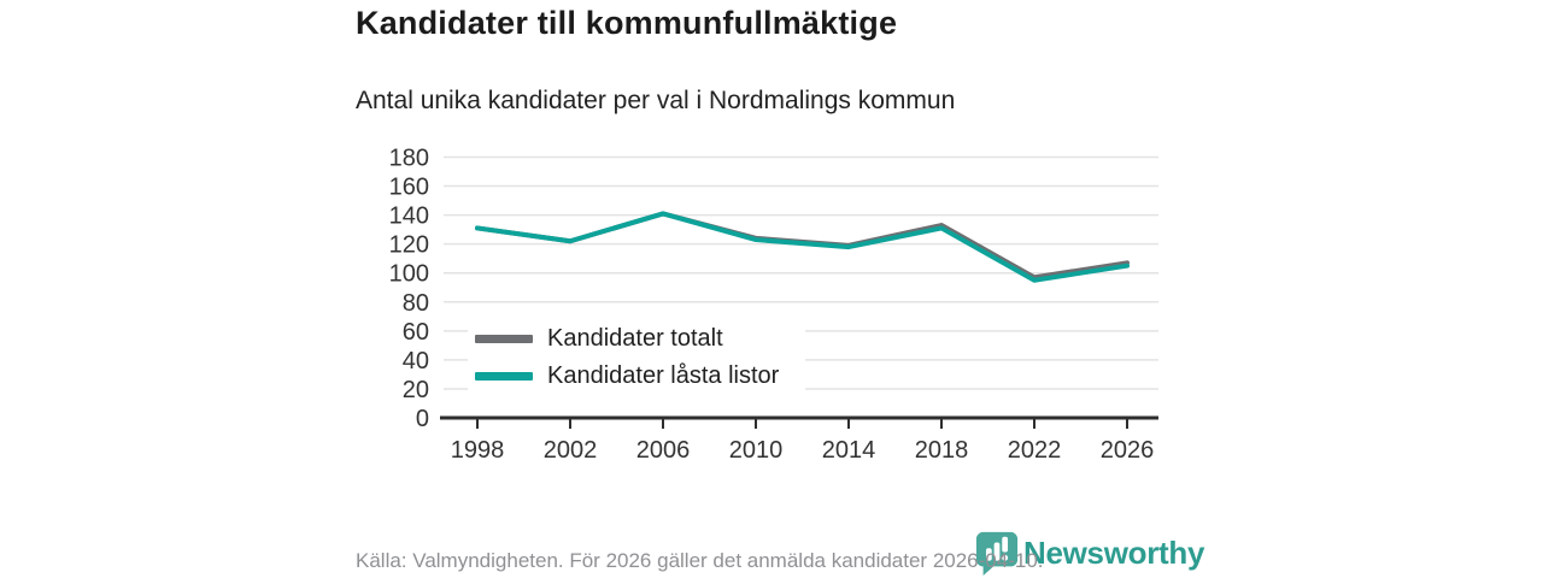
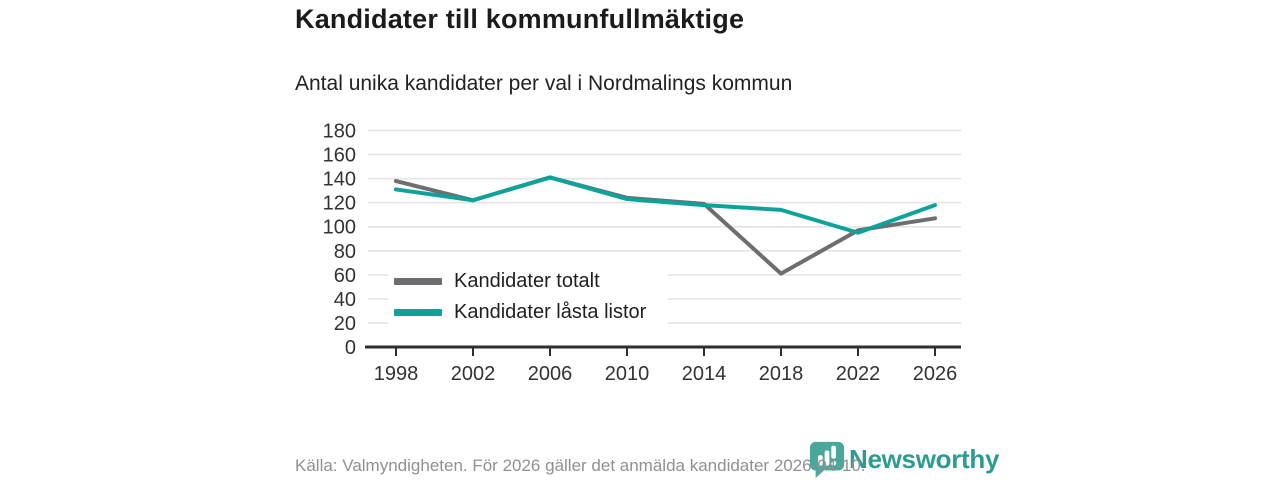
Kandidater totalt/1998: 131 -> 138
Kandidater totalt/2018: 133 -> 61
Kandidater låsta listor/2018: 131 -> 114
Kandidater låsta listor/2026: 105 -> 118
